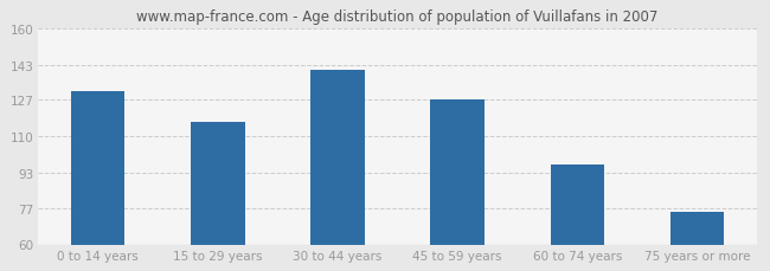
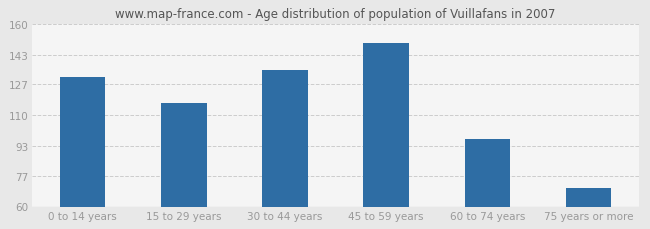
30 to 44 years: 141 -> 135
45 to 59 years: 127 -> 150
75 years or more: 75 -> 70
